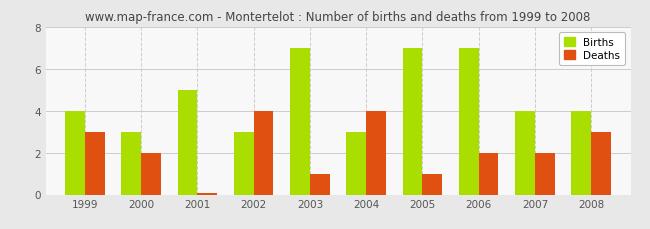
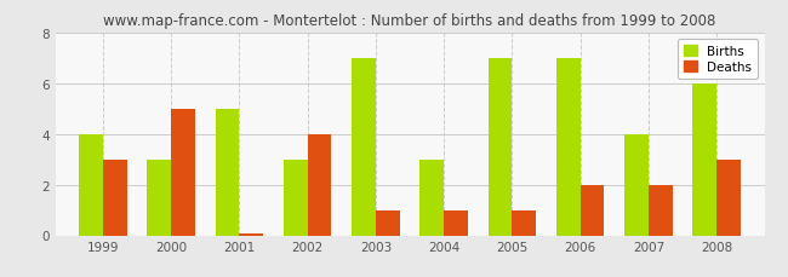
Deaths/2000: 2.00 -> 5.00
Deaths/2004: 4.00 -> 1.00
Births/2008: 4 -> 6
